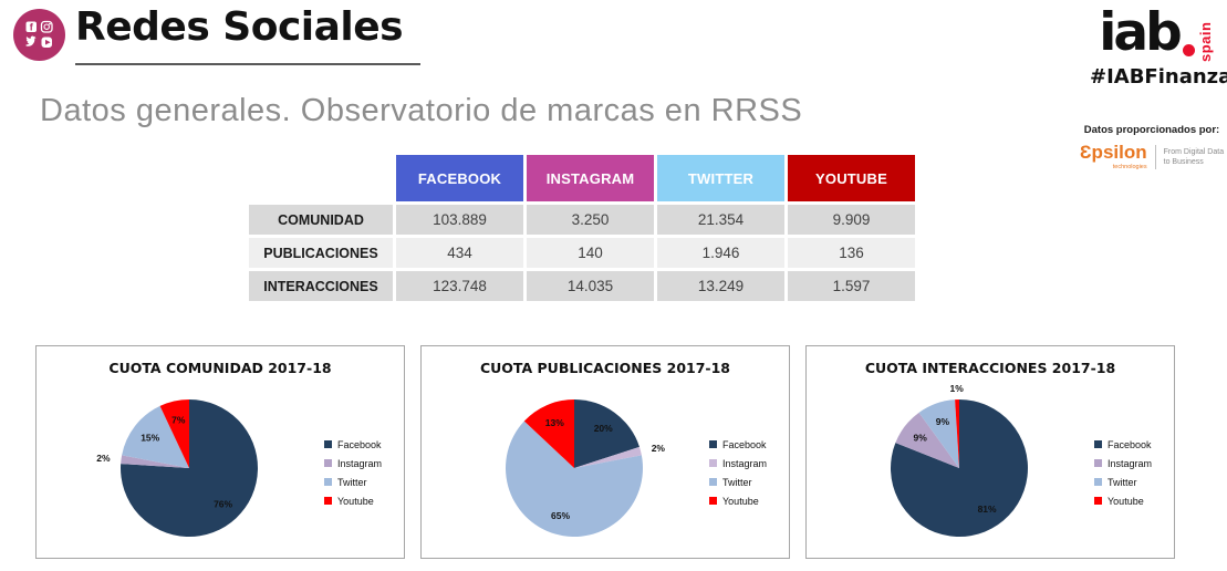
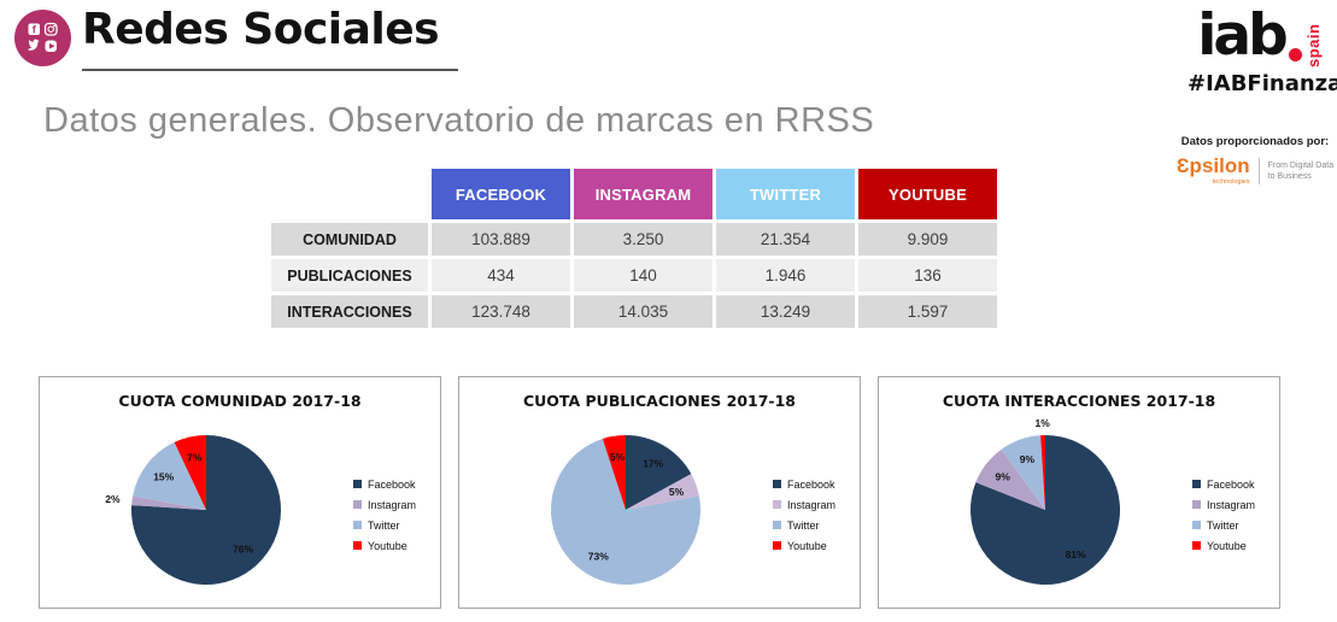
CUOTA PUBLICACIONES 2017-18/Facebook: 20% -> 17%
CUOTA PUBLICACIONES 2017-18/Instagram: 2% -> 5%
CUOTA PUBLICACIONES 2017-18/Twitter: 65% -> 73%
CUOTA PUBLICACIONES 2017-18/Youtube: 13% -> 5%
